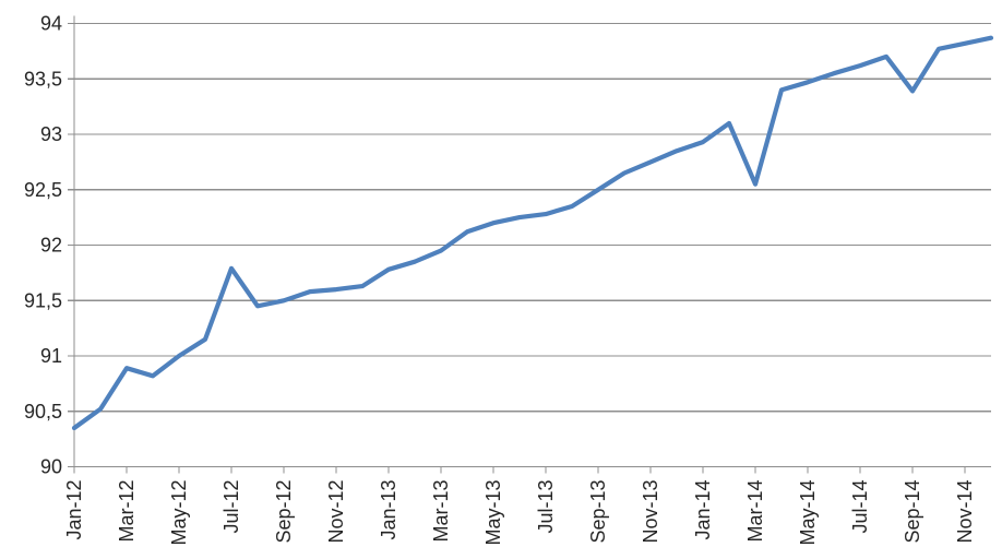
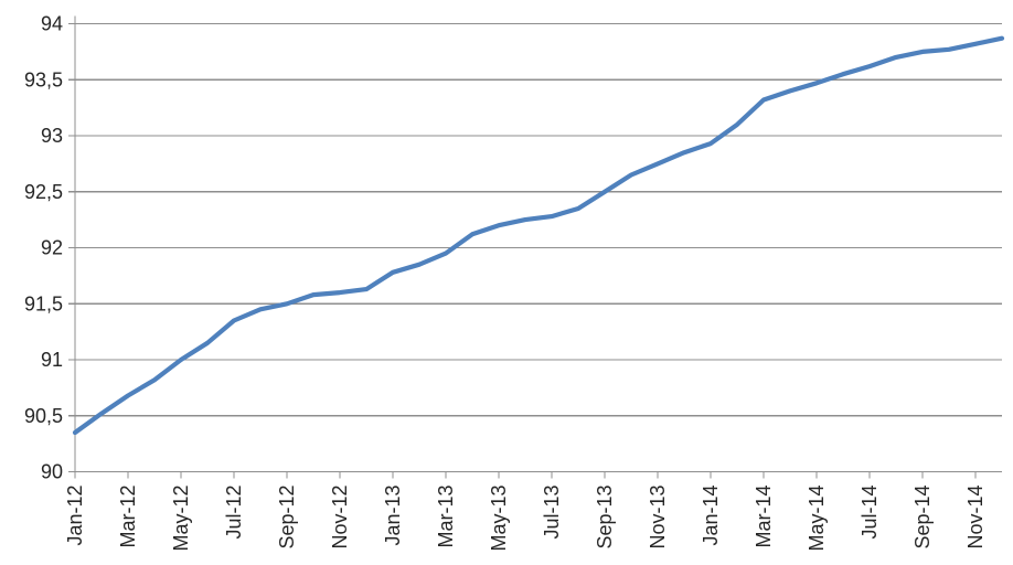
Mar-12: 90.89 -> 90.68
Jul-12: 91.79 -> 91.35
Mar-14: 92.55 -> 93.32
Sep-14: 93.39 -> 93.75
